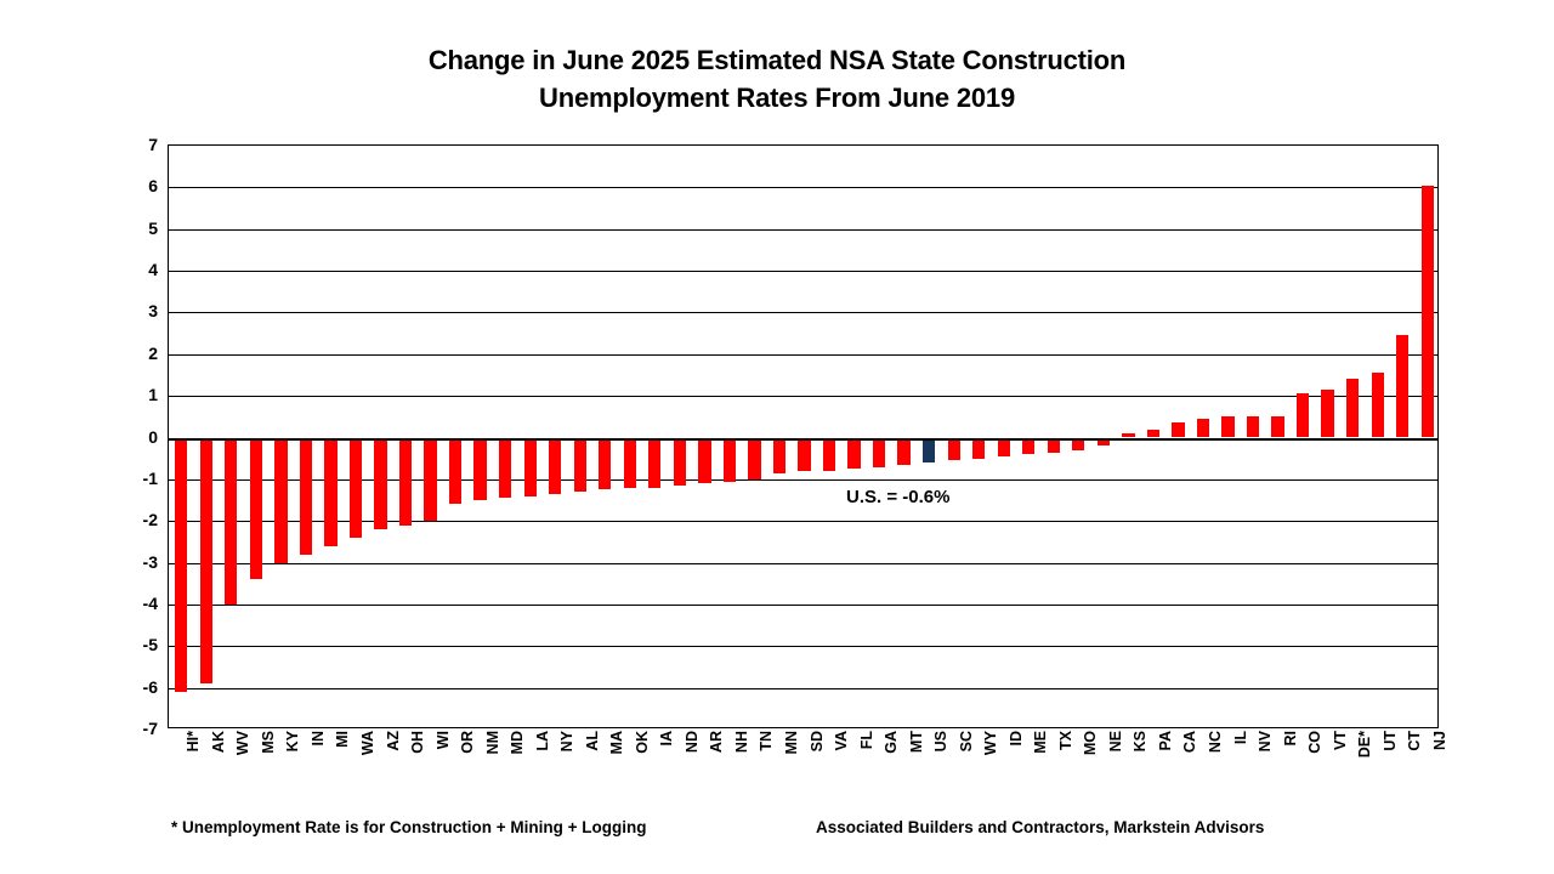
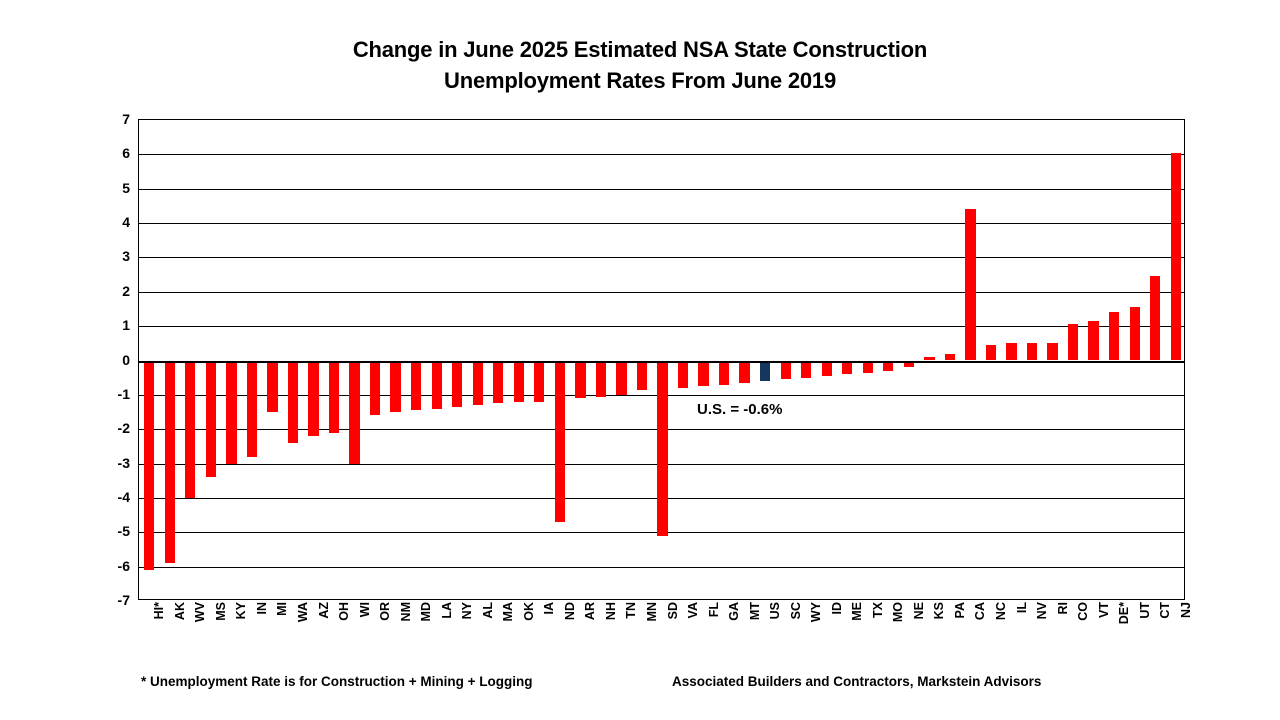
MI: -2.6 -> -1.5
WI: -2.0 -> -3.0
ND: -1.1 -> -4.7
SD: -0.8 -> -5.1
CA: 0.3 -> 4.4
